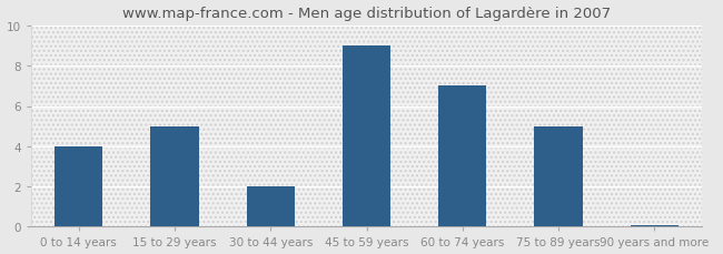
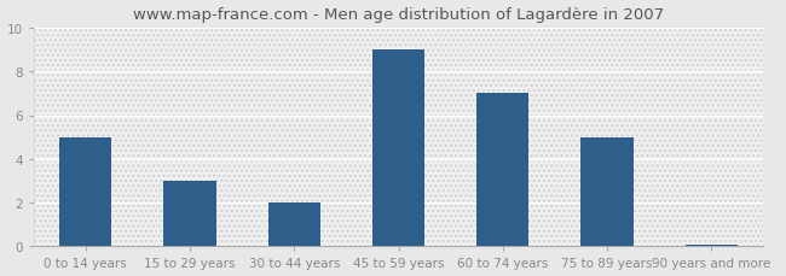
0 to 14 years: 4.0 -> 5.0
15 to 29 years: 5.0 -> 3.0
